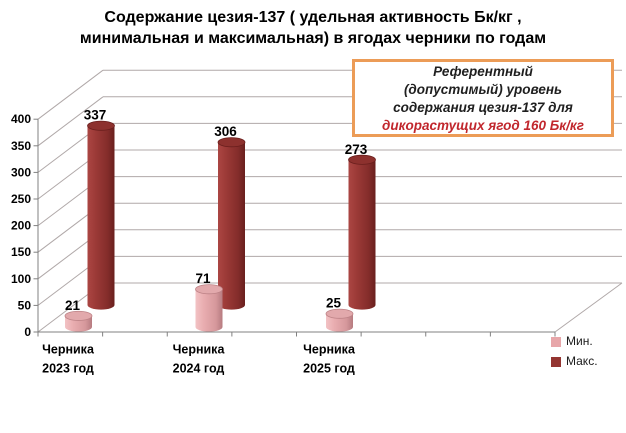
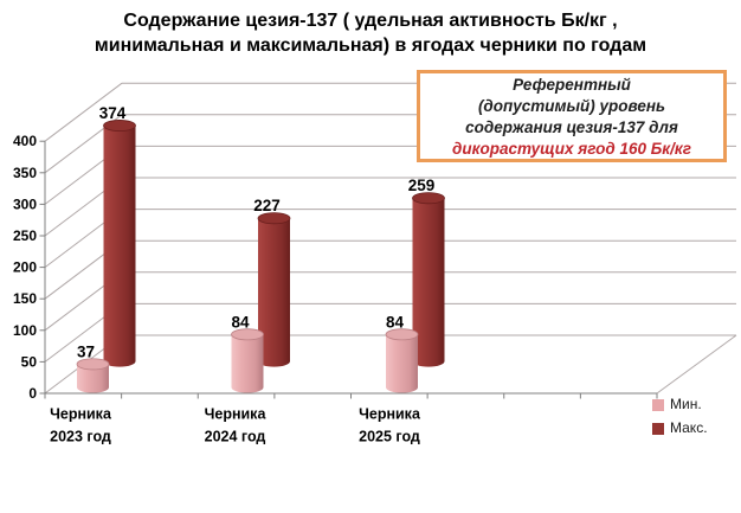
Мин./Черника 2023 год: 21 -> 37
Макс./Черника 2023 год: 337 -> 374
Мин./Черника 2024 год: 71 -> 84
Макс./Черника 2024 год: 306 -> 227
Мин./Черника 2025 год: 25 -> 84
Макс./Черника 2025 год: 273 -> 259
